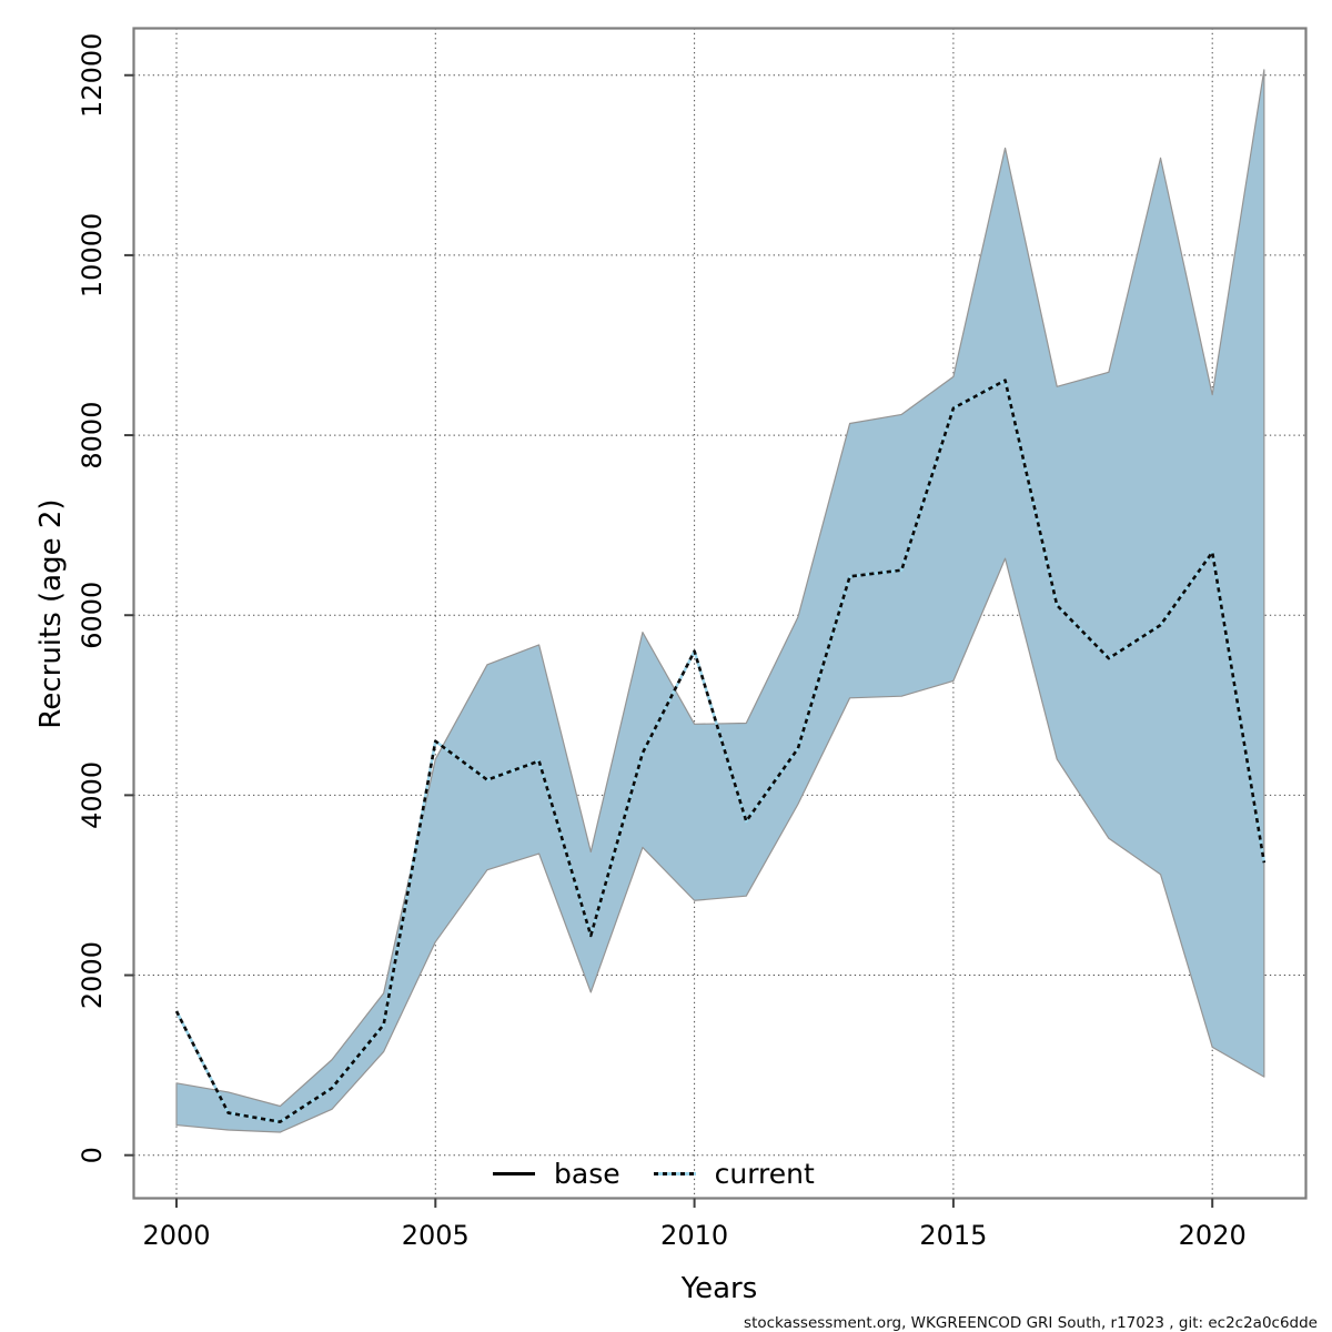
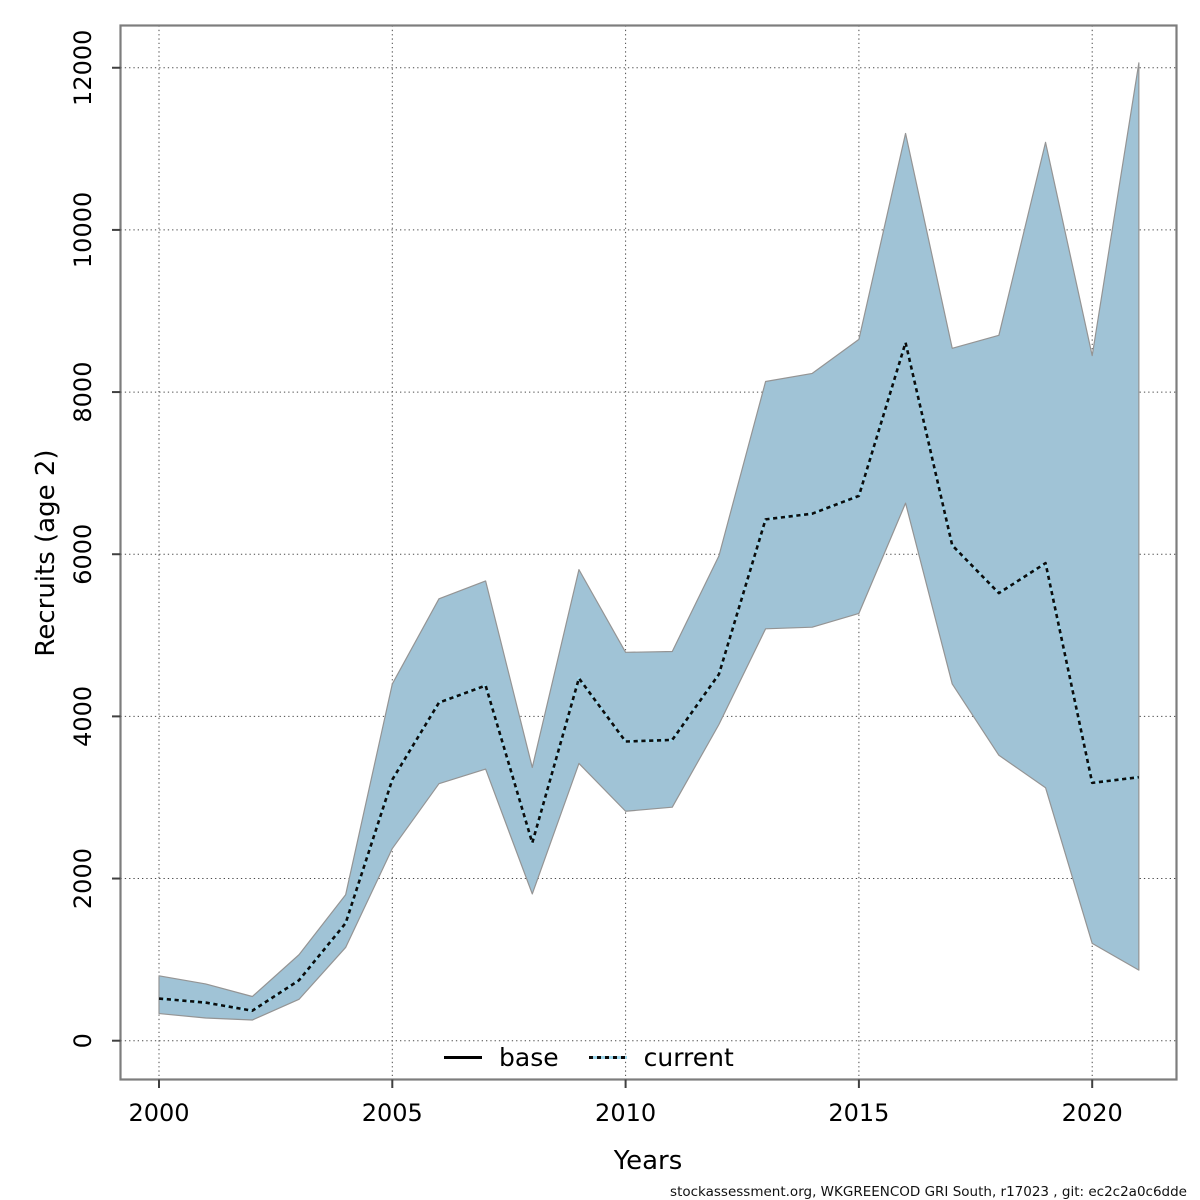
current/2000: 1600 -> 500
base/2000: 2000 -> 500
current/2005: 4600 -> 3200
base/2005: 2400 -> 3200
current/2010: 5600 -> 3700
base/2010: 6400 -> 3700
current/2015: 8300 -> 6700
base/2015: 5800 -> 6700
current/2020: 6700 -> 3200
base/2020: 2600 -> 3200
